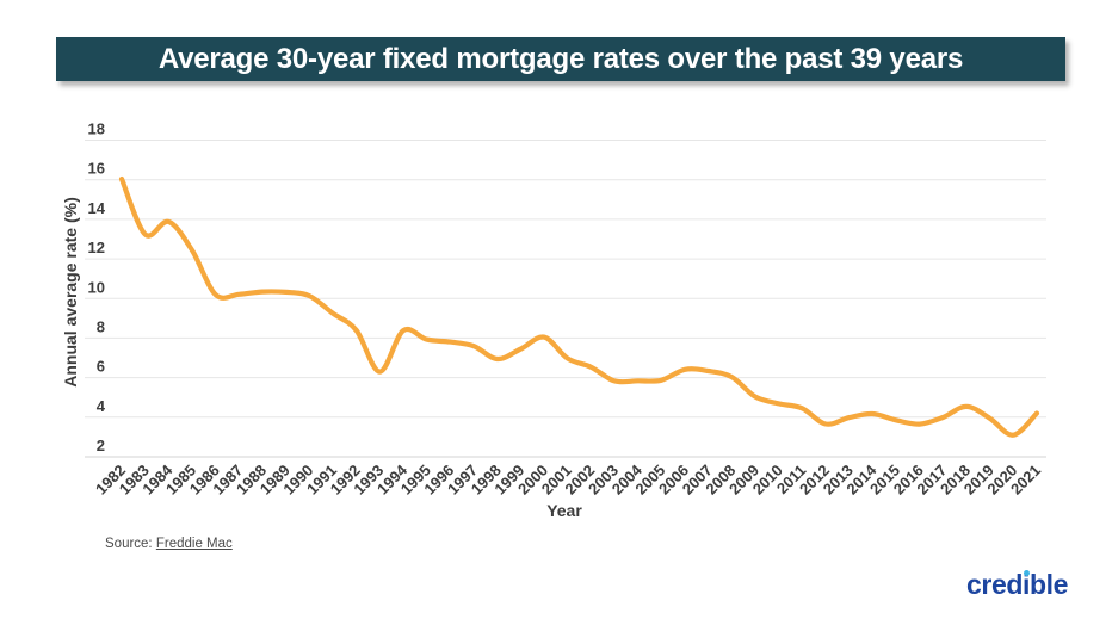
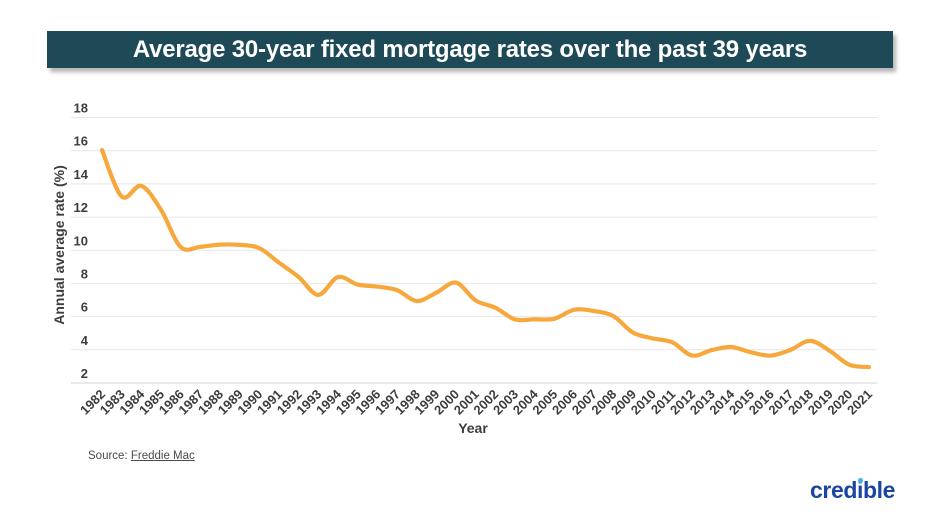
1993: 6.3 -> 7.3
2021: 4.2 -> 3.0
